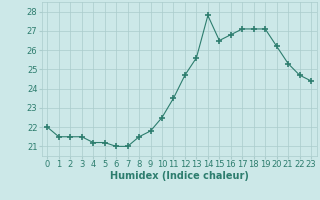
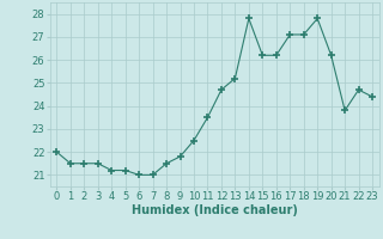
13: 25.6 -> 25.2
15: 26.5 -> 26.2
16: 26.8 -> 26.2
19: 27.1 -> 27.8
21: 25.3 -> 23.8
